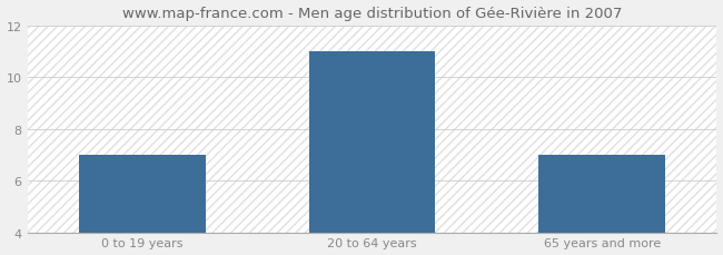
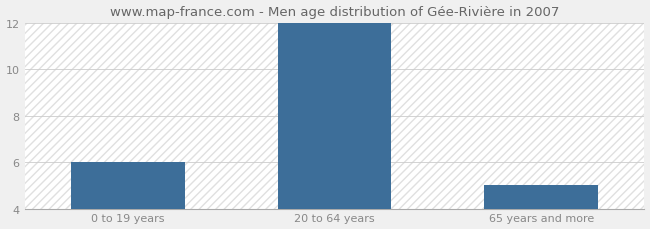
0 to 19 years: 7 -> 6
20 to 64 years: 11 -> 12
65 years and more: 7 -> 5
